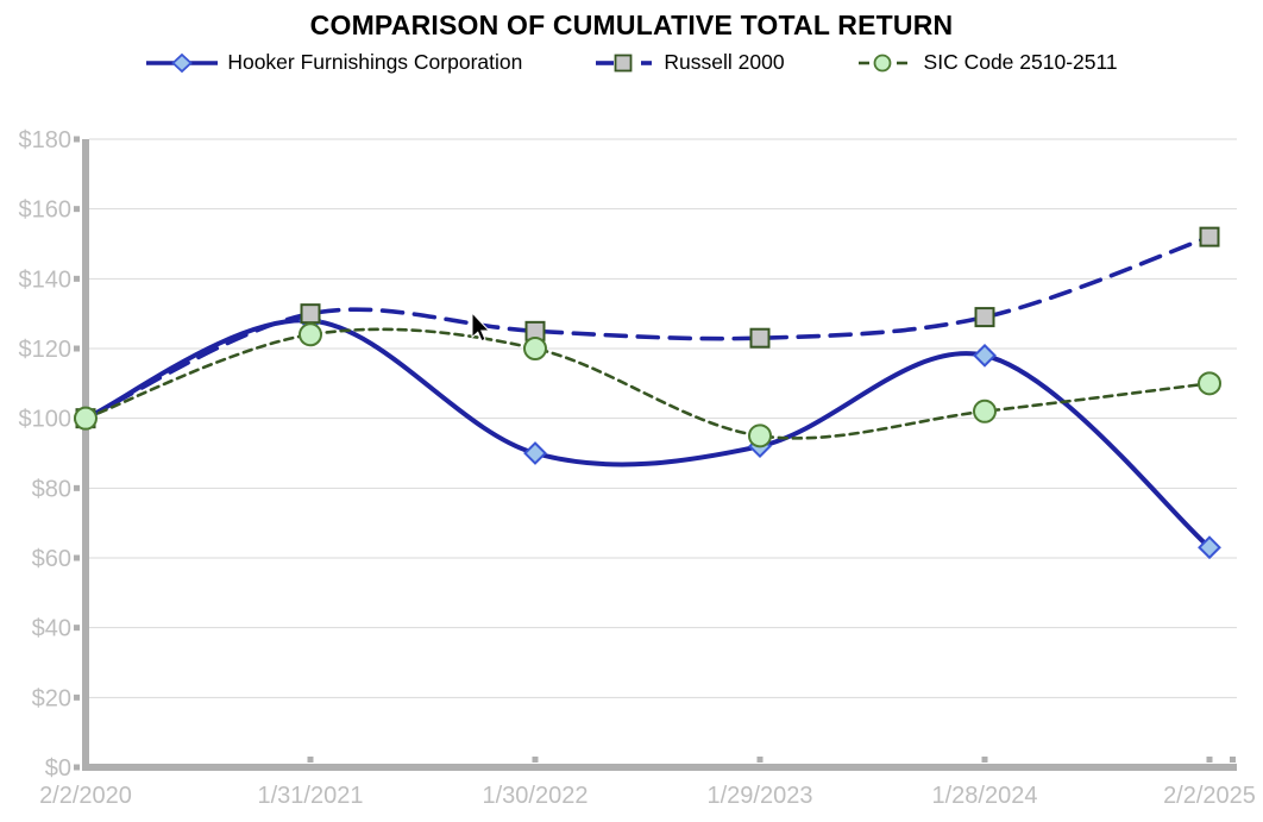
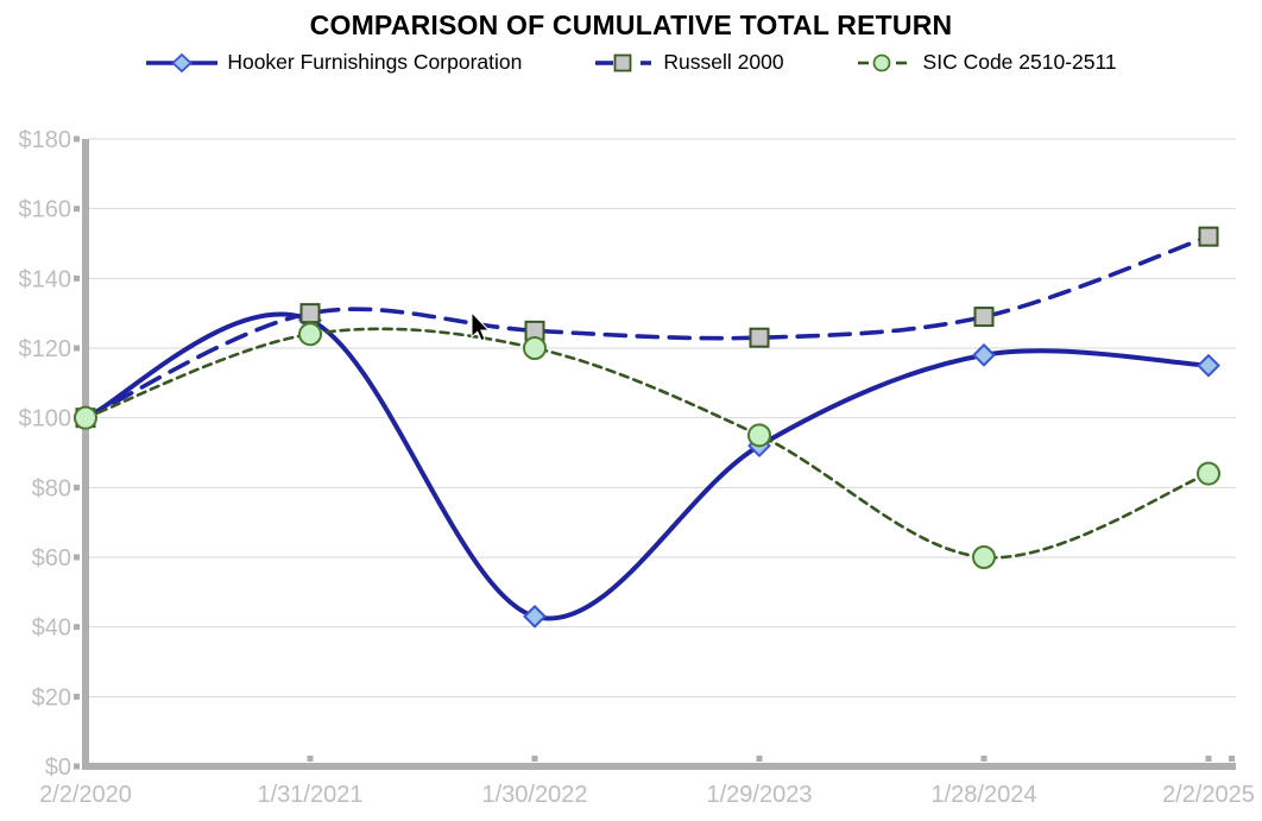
Hooker Furnishings Corporation/1/30/2022: $90 -> $43
SIC Code 2510-2511/1/28/2024: $102 -> $60
Hooker Furnishings Corporation/2/2/2025: $63 -> $115
SIC Code 2510-2511/2/2/2025: $110 -> $84
